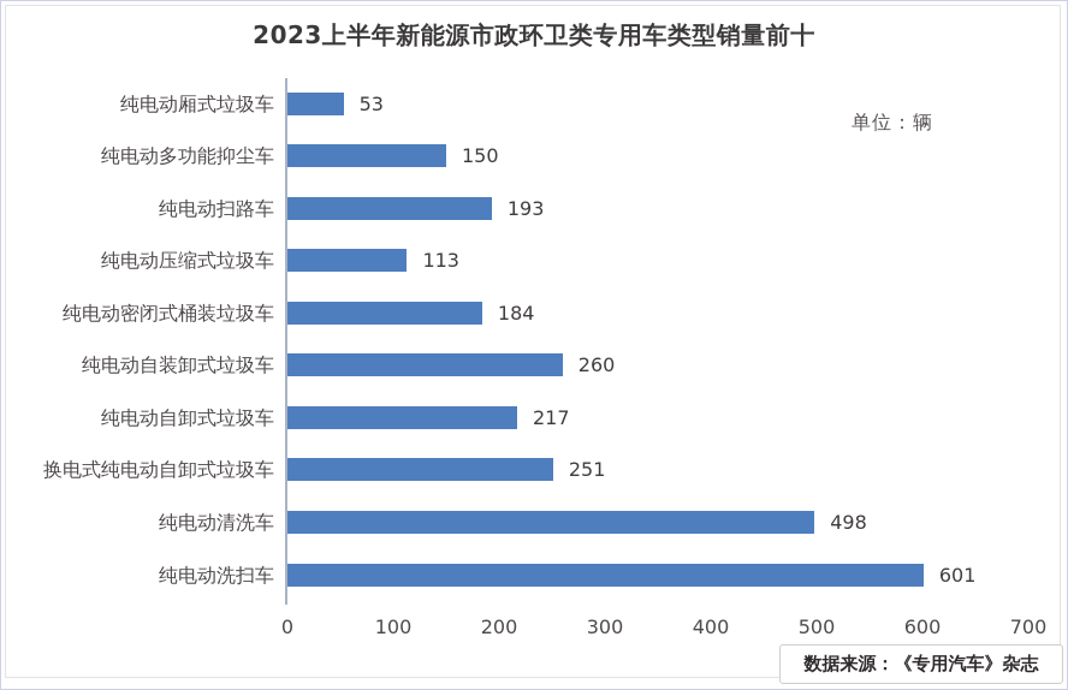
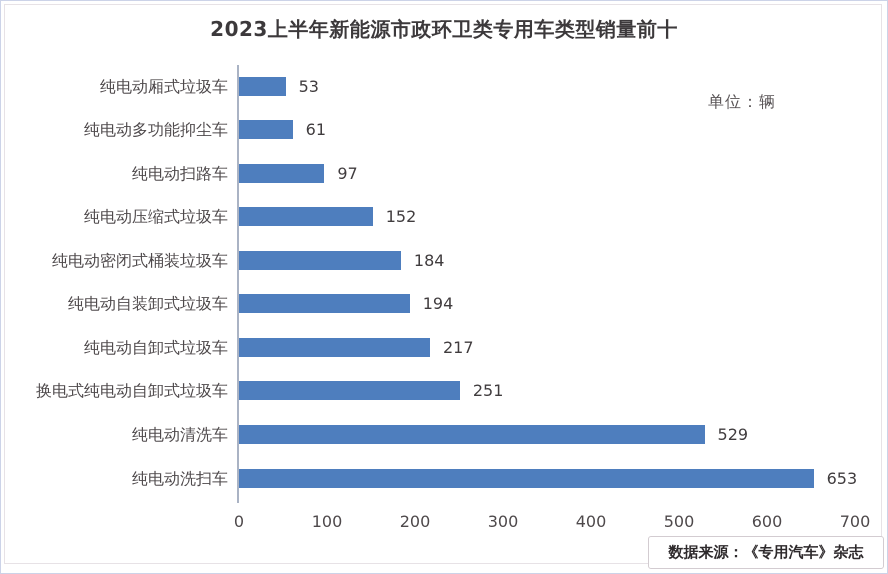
纯电动多功能抑尘车: 150 -> 61
纯电动扫路车: 193 -> 97
纯电动压缩式垃圾车: 113 -> 152
纯电动自装卸式垃圾车: 260 -> 194
纯电动清洗车: 498 -> 529
纯电动洗扫车: 601 -> 653
